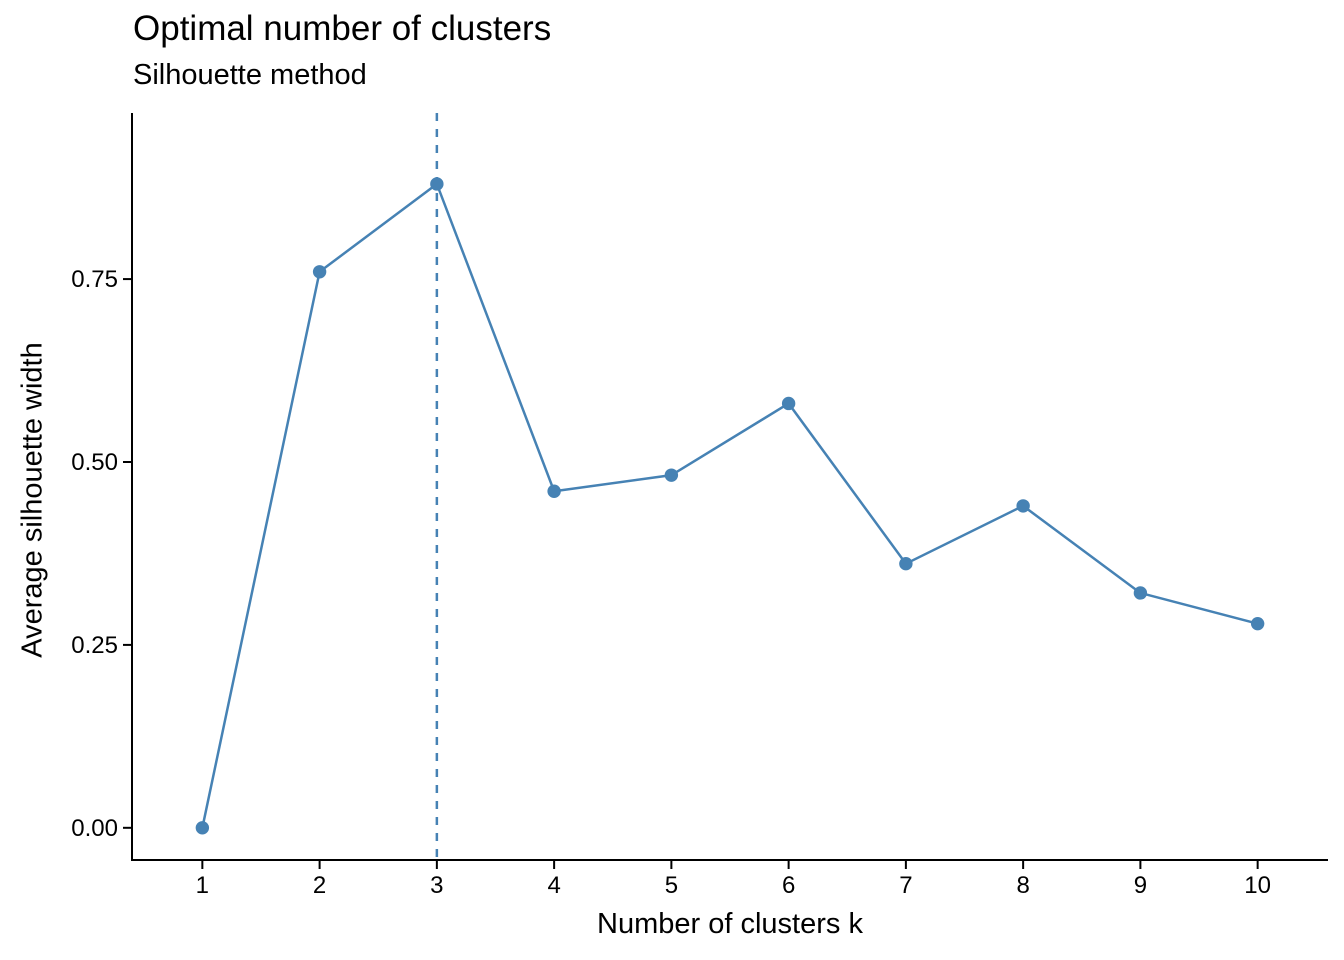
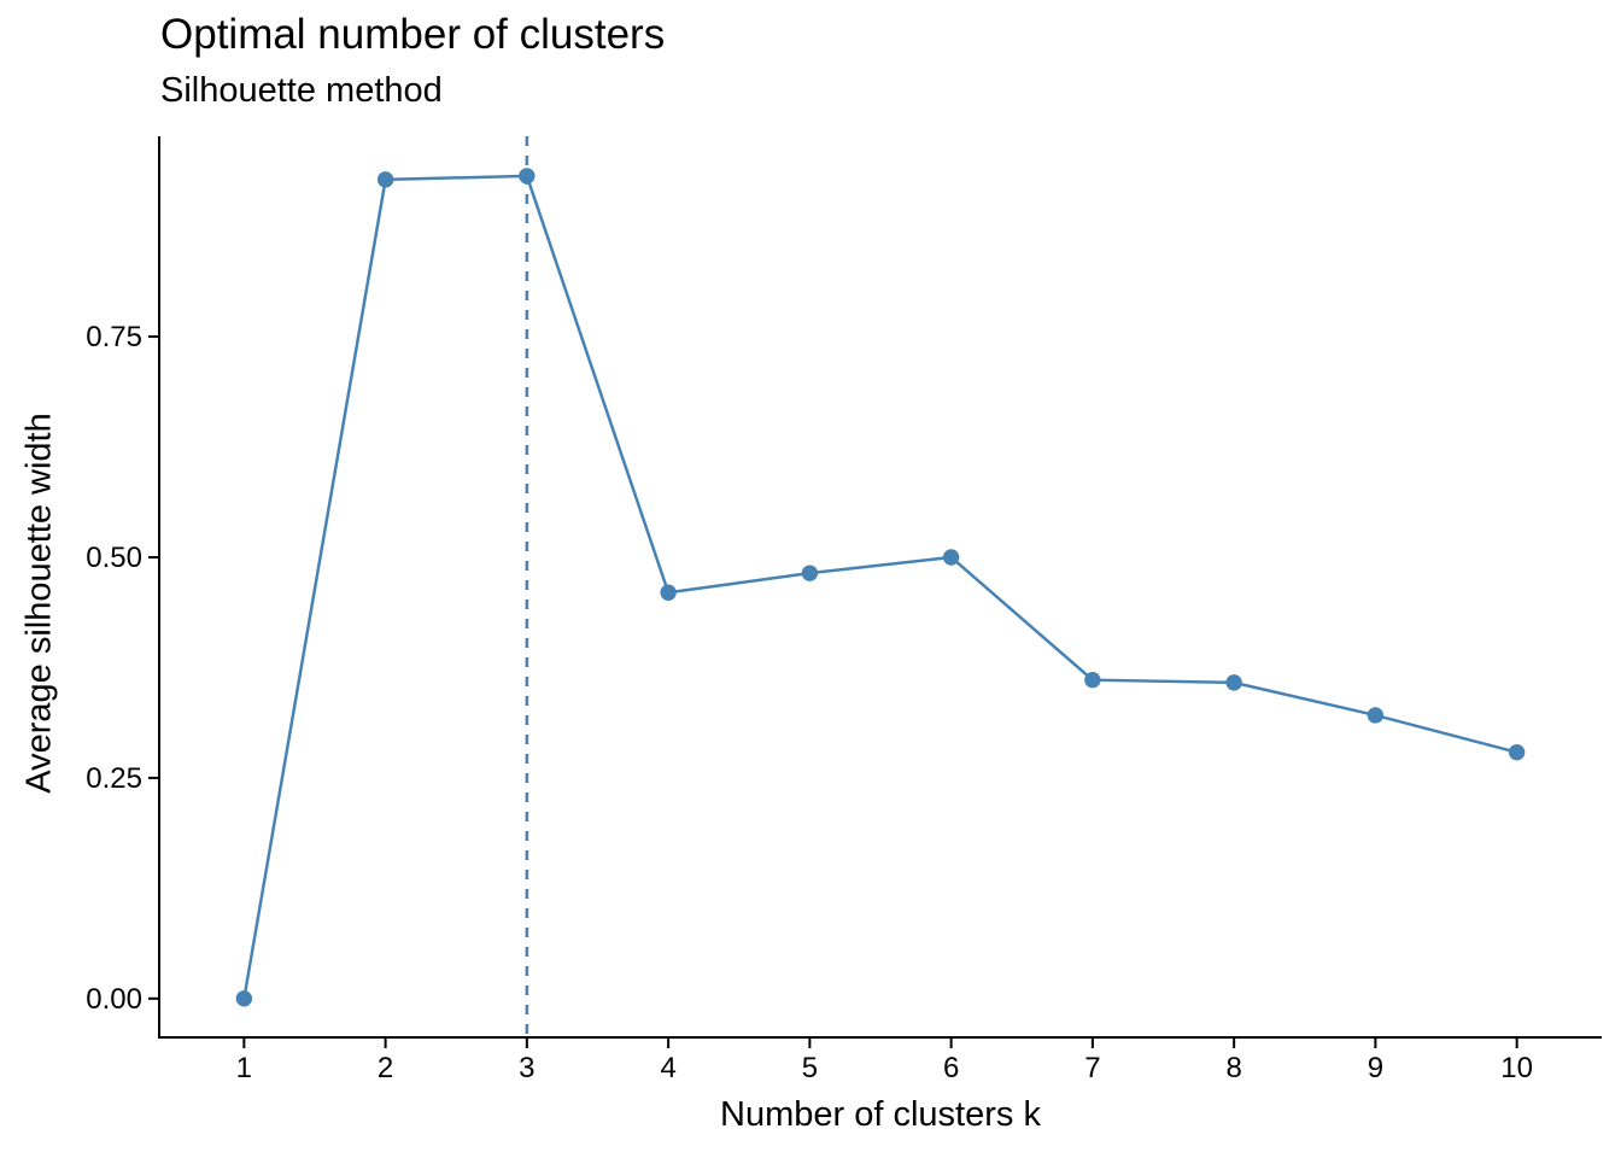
2: 0.76 -> 0.93
3: 0.88 -> 0.93
6: 0.58 -> 0.50
8: 0.44 -> 0.36
